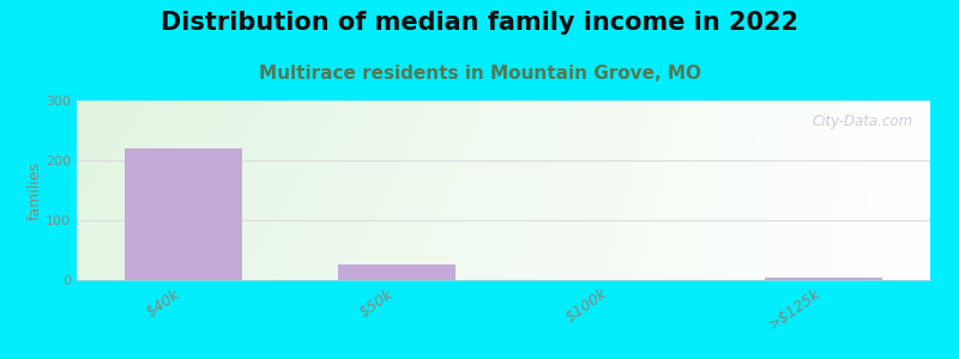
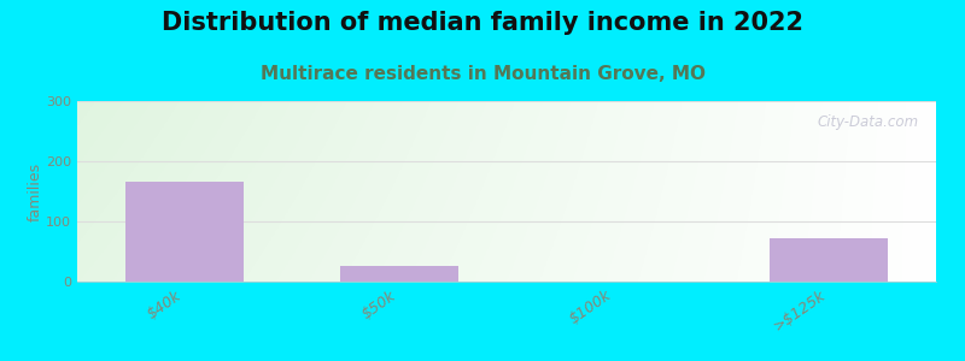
$40k: 220 -> 166
>$125k: 5 -> 72
